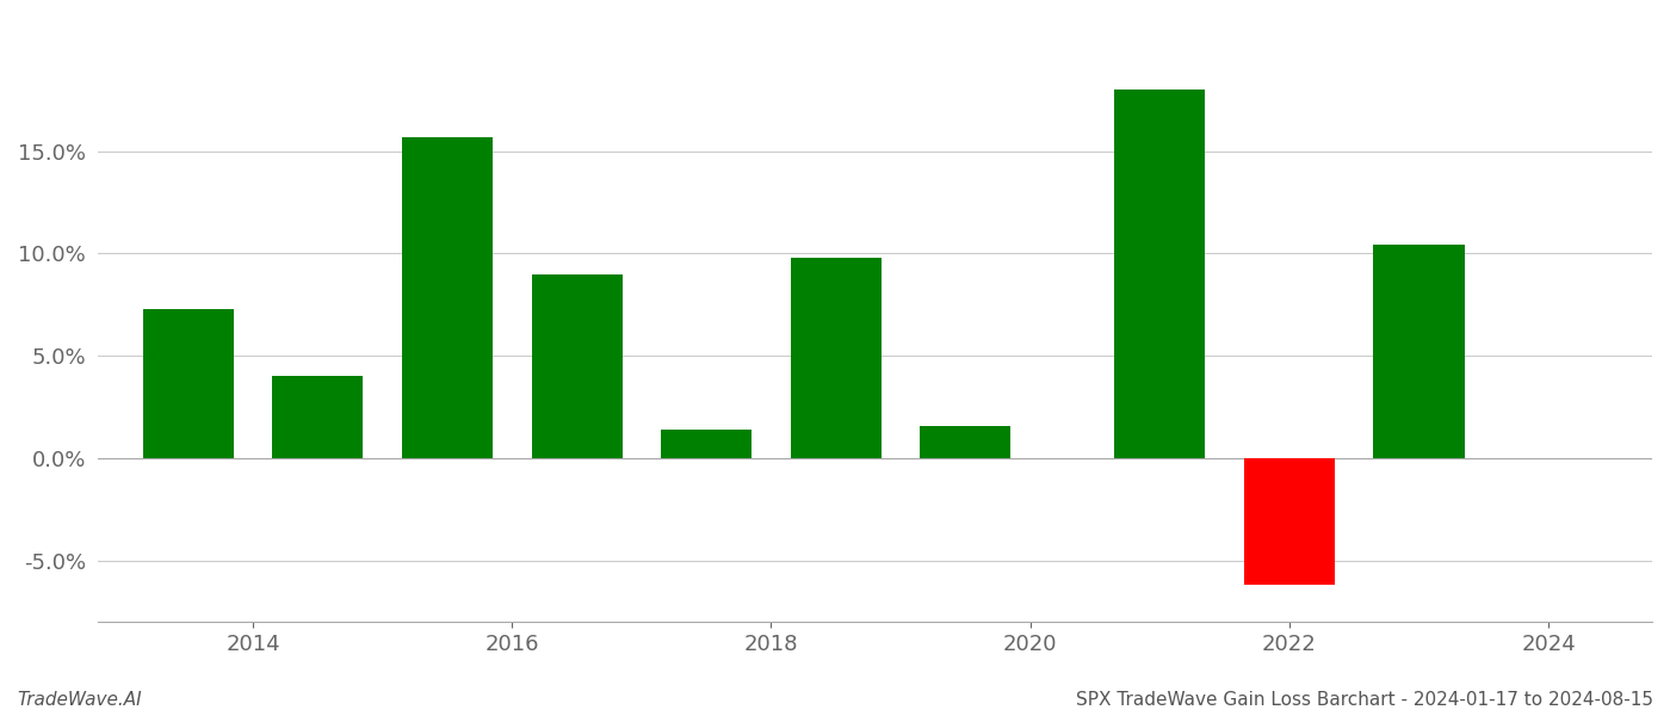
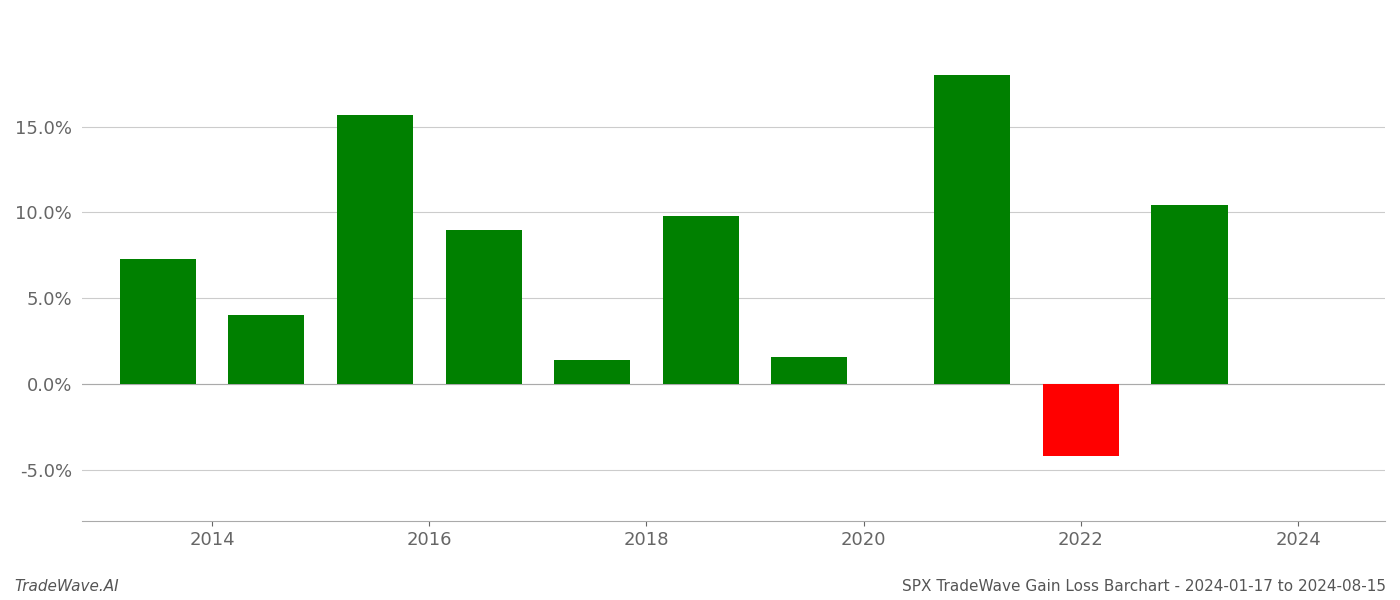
2022: -6.2% -> -4.2%
